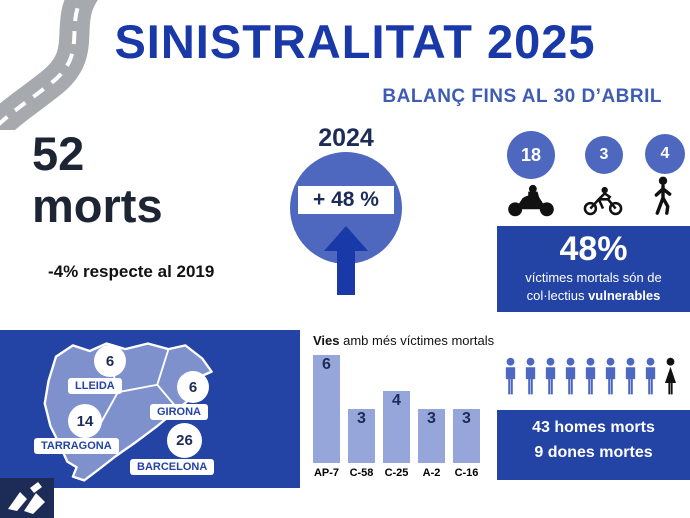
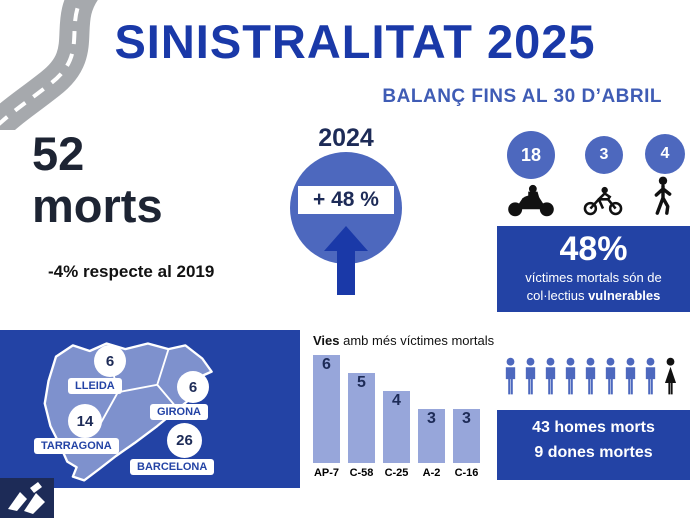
C-58: 3 -> 5
